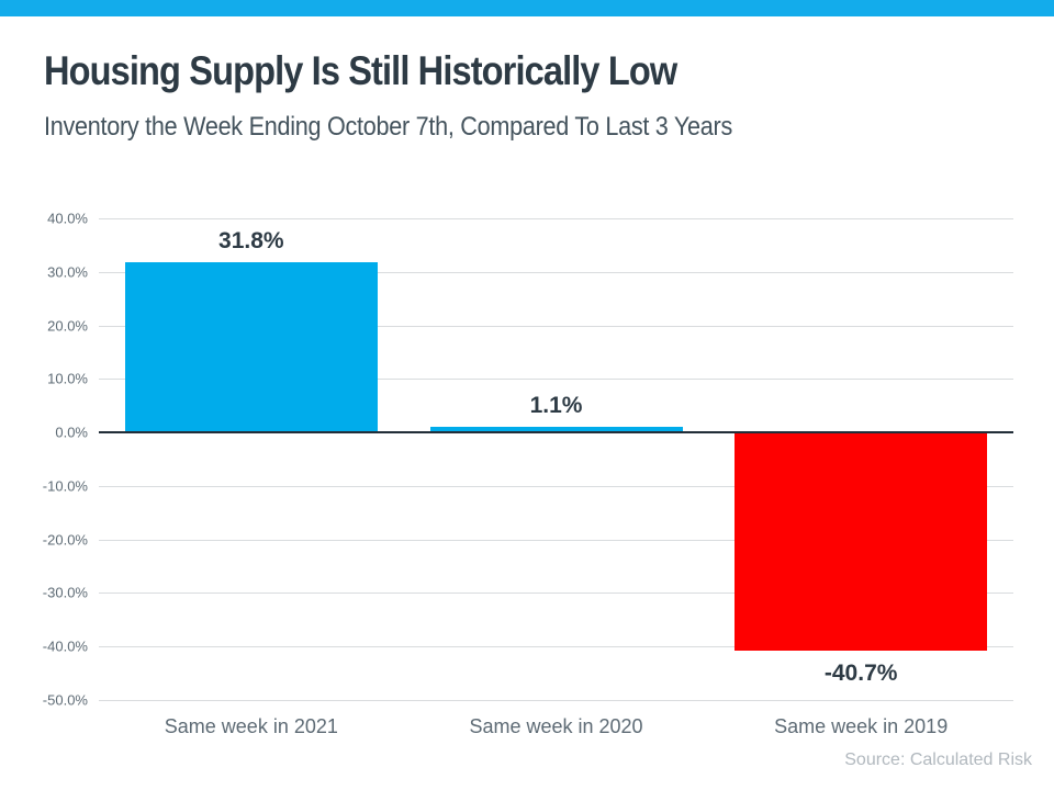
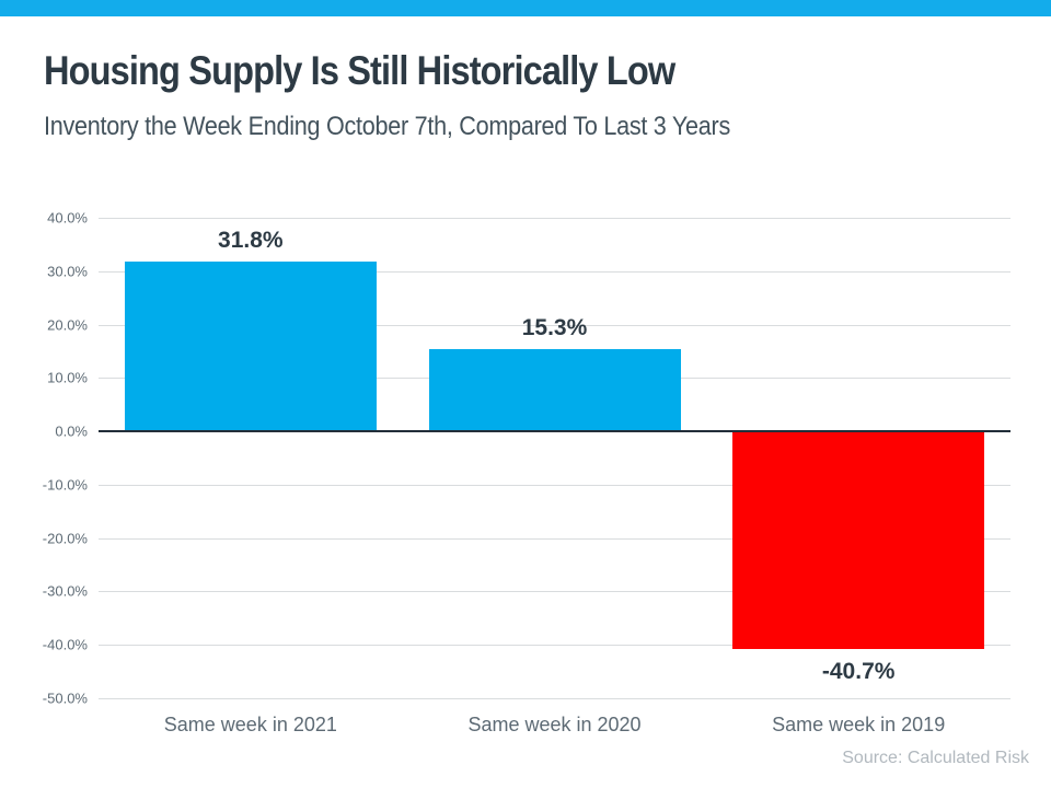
Same week in 2020: 1.1% -> 15.3%
